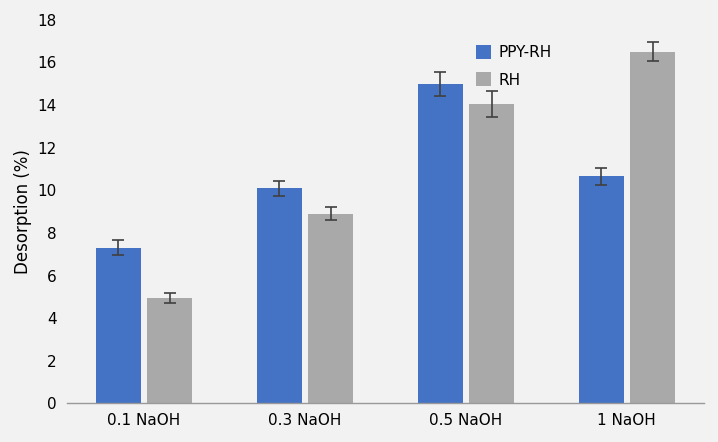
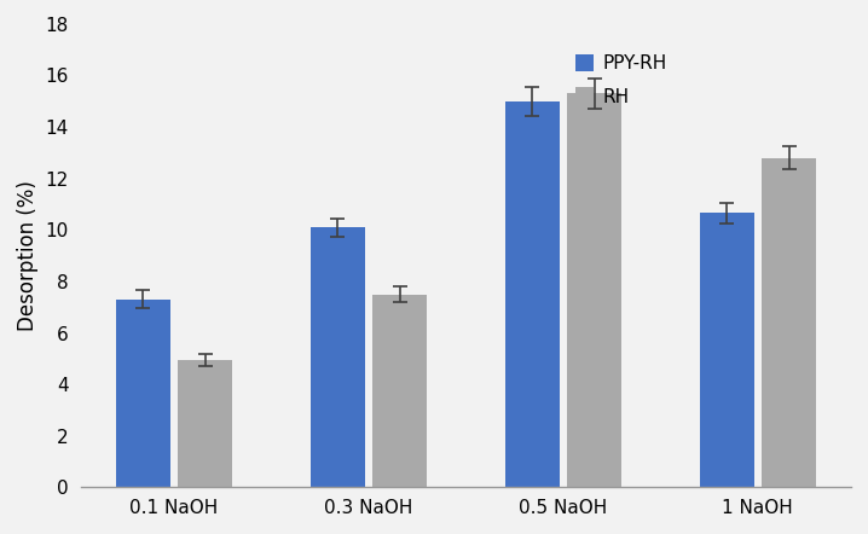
RH/0.3 NaOH: 8.90 -> 7.50
RH/0.5 NaOH: 14.05 -> 15.30
RH/1 NaOH: 16.50 -> 12.80
